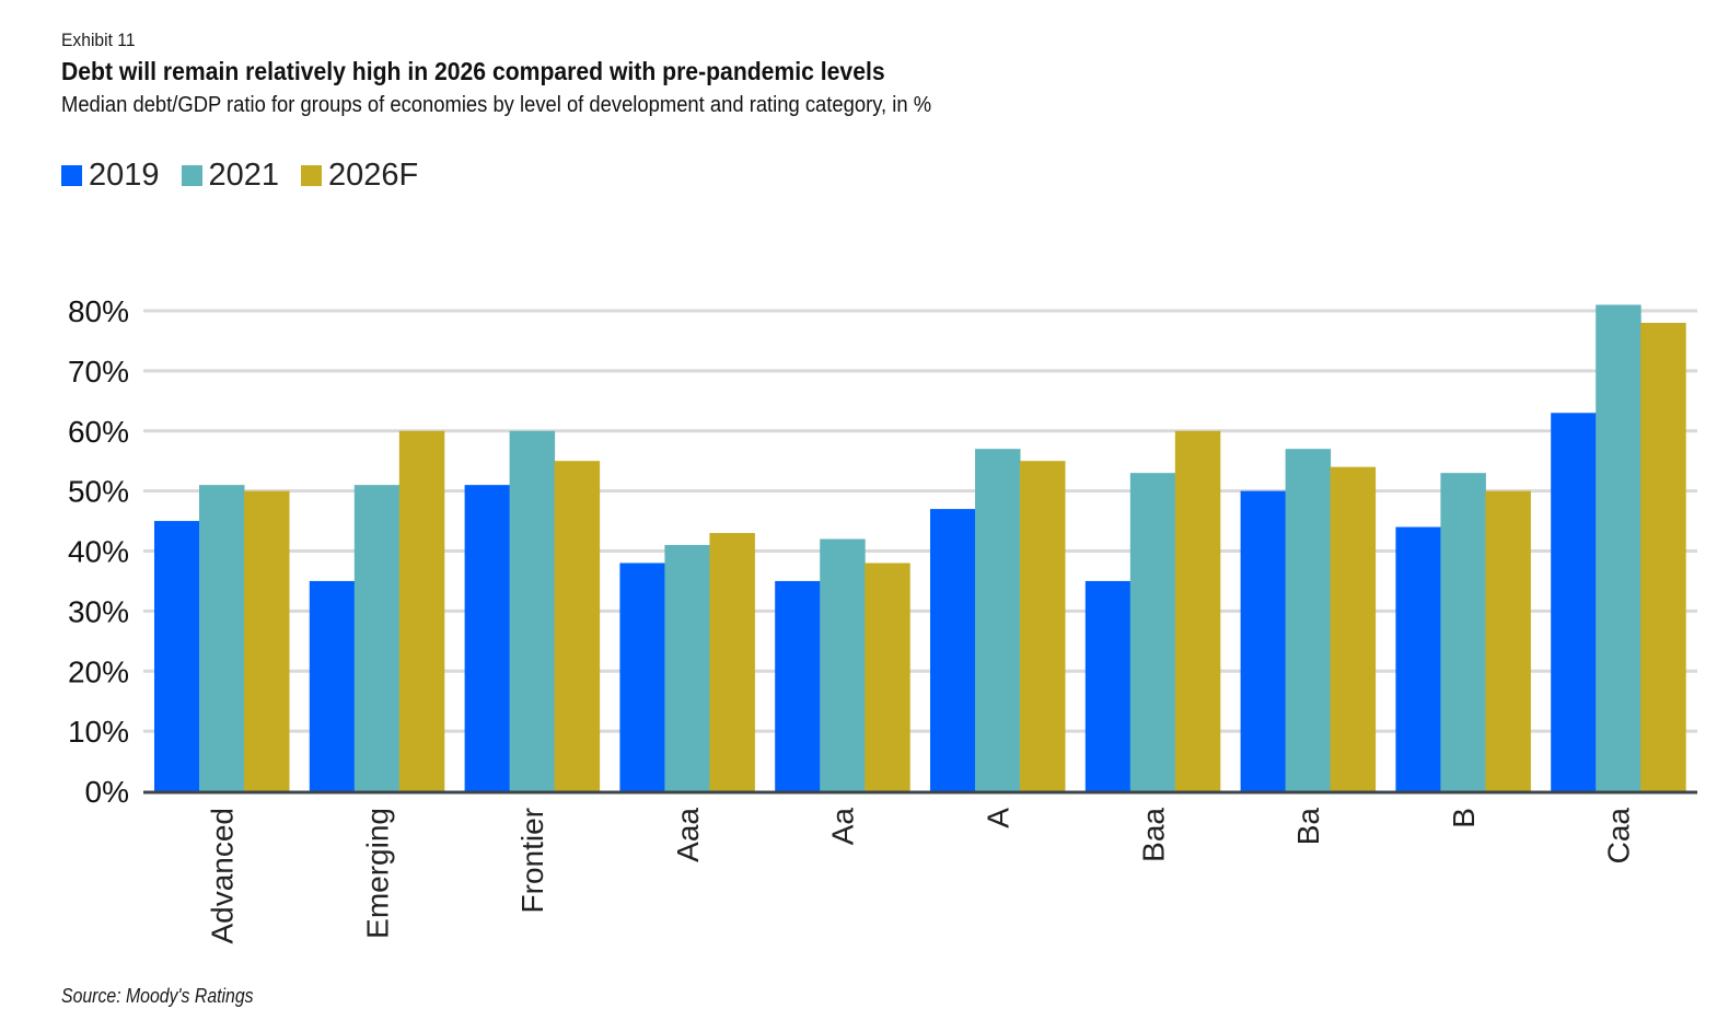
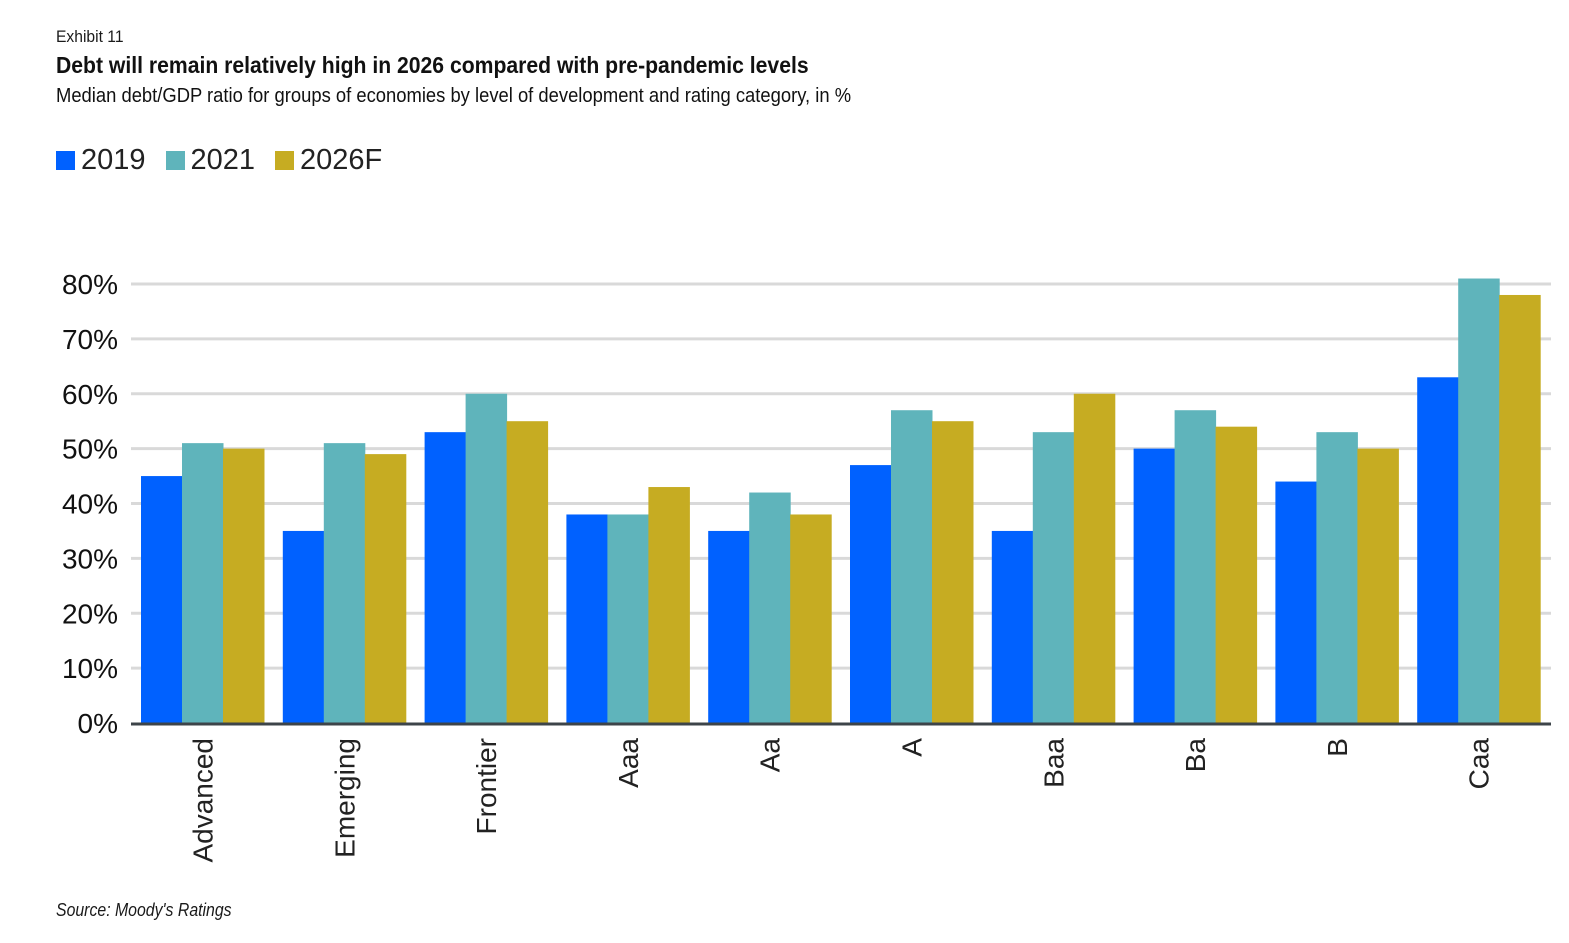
2026F/Emerging: 60% -> 49%
2019/Frontier: 51% -> 53%
2021/Aaa: 41% -> 38%
